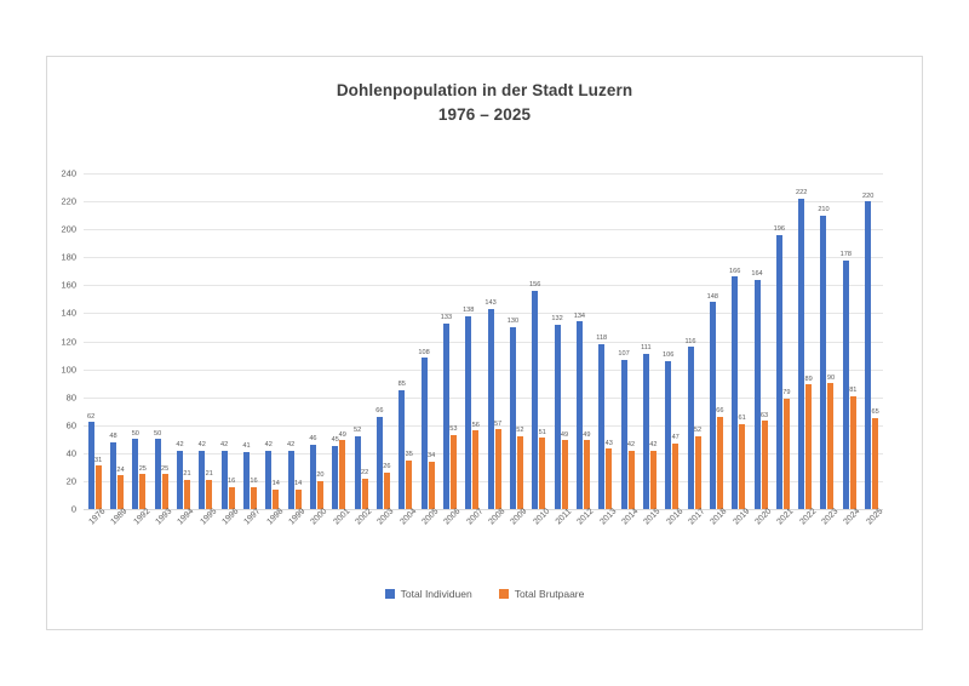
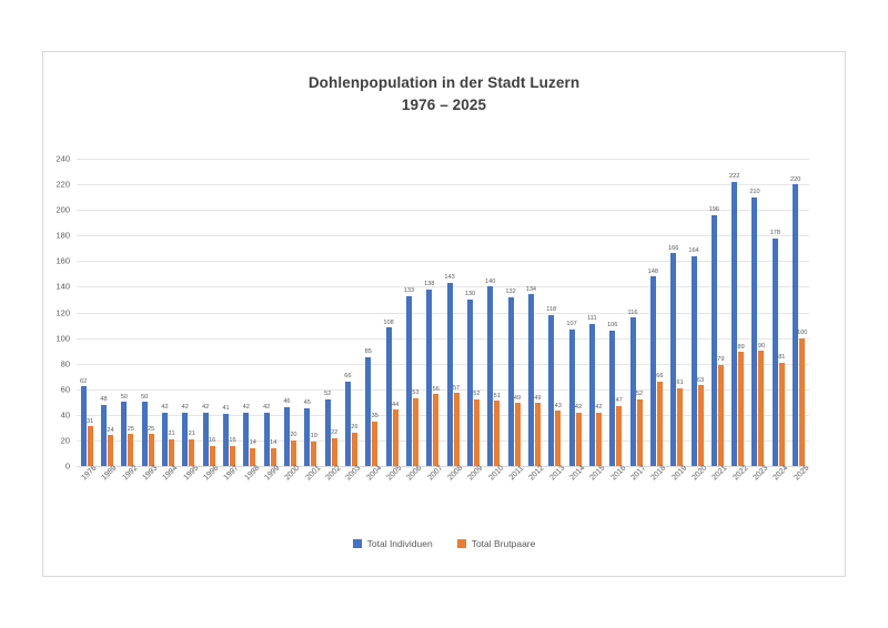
Total Brutpaare/2001: 49 -> 19
Total Brutpaare/2005: 34 -> 44
Total Individuen/2010: 156 -> 140
Total Brutpaare/2025: 65 -> 100
